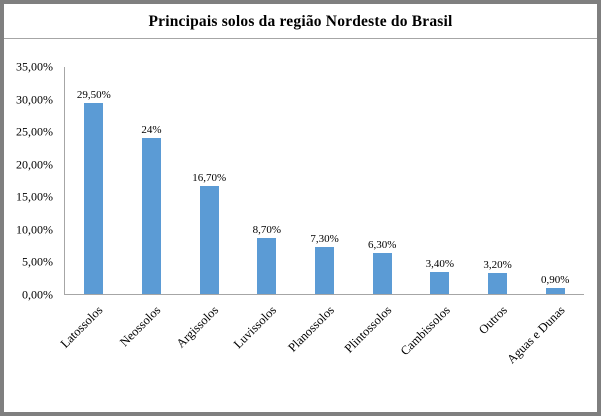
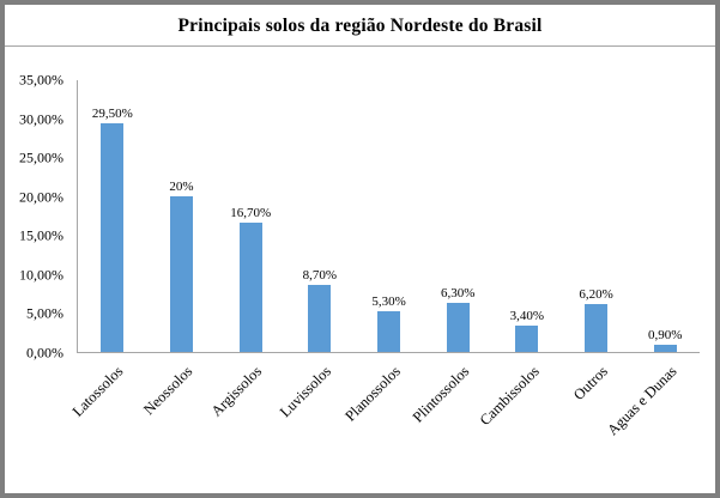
Neossolos: 24% -> 20%
Planossolos: 7,30% -> 5,30%
Outros: 3,20% -> 6,20%
